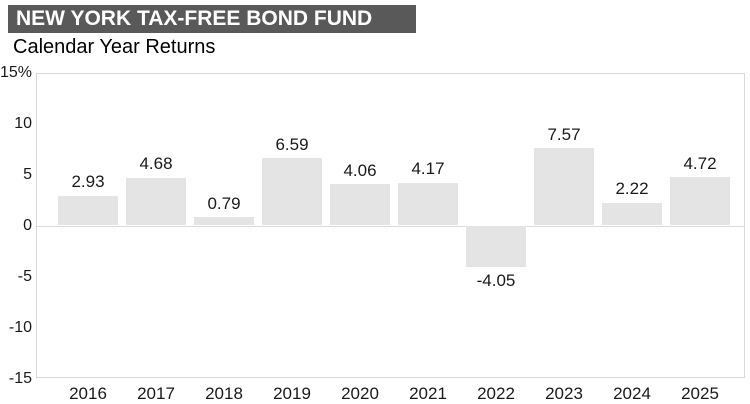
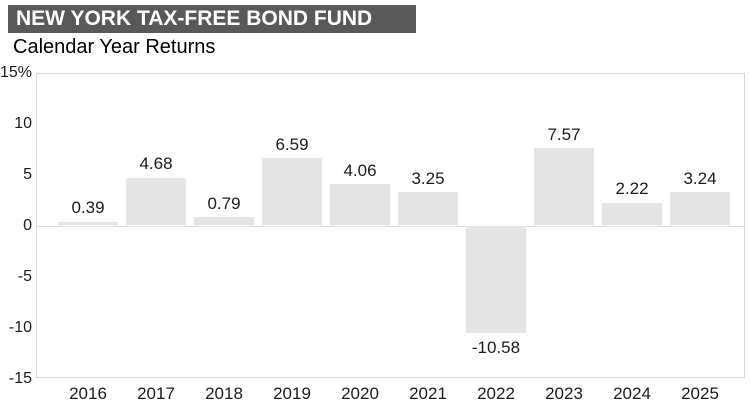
2016: 2.93 -> 0.39
2021: 4.17 -> 3.25
2022: -4.05 -> -10.58
2025: 4.72 -> 3.24
